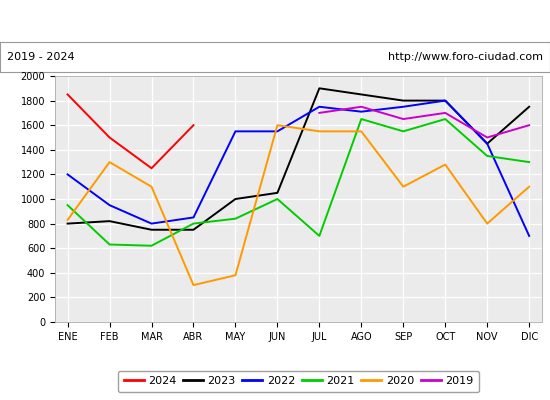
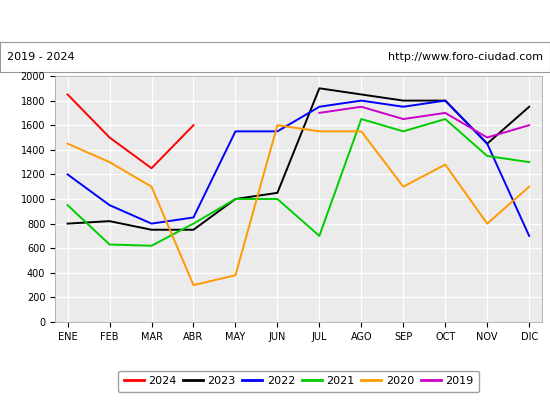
2020/ENE: 830 -> 1450
2021/MAY: 840 -> 1000
2022/AGO: 1710 -> 1800
